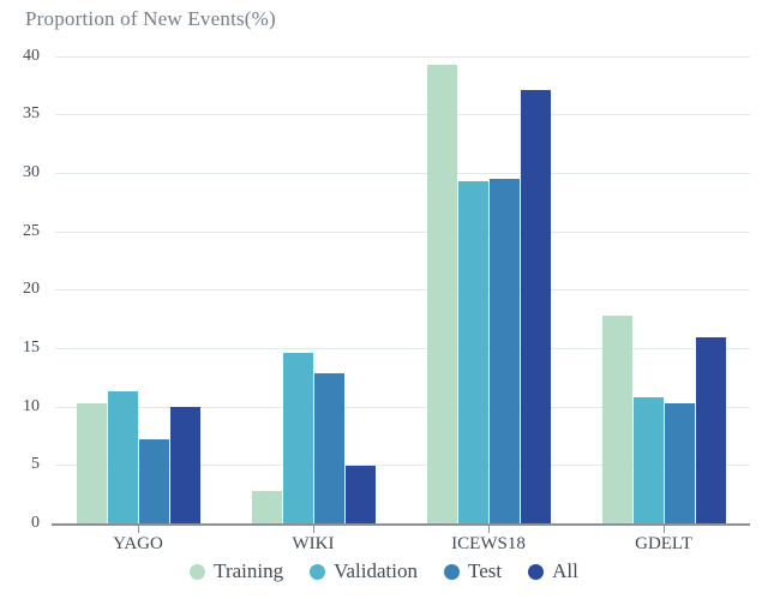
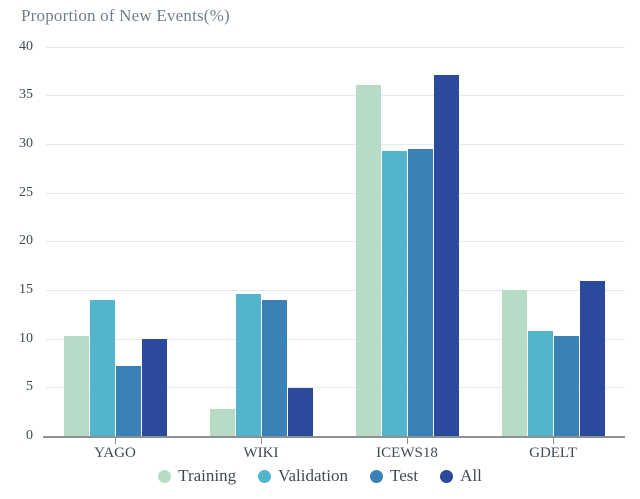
Validation/YAGO: 11 -> 14
Test/WIKI: 13 -> 14
Training/ICEWS18: 39 -> 36
Training/GDELT: 18 -> 15
